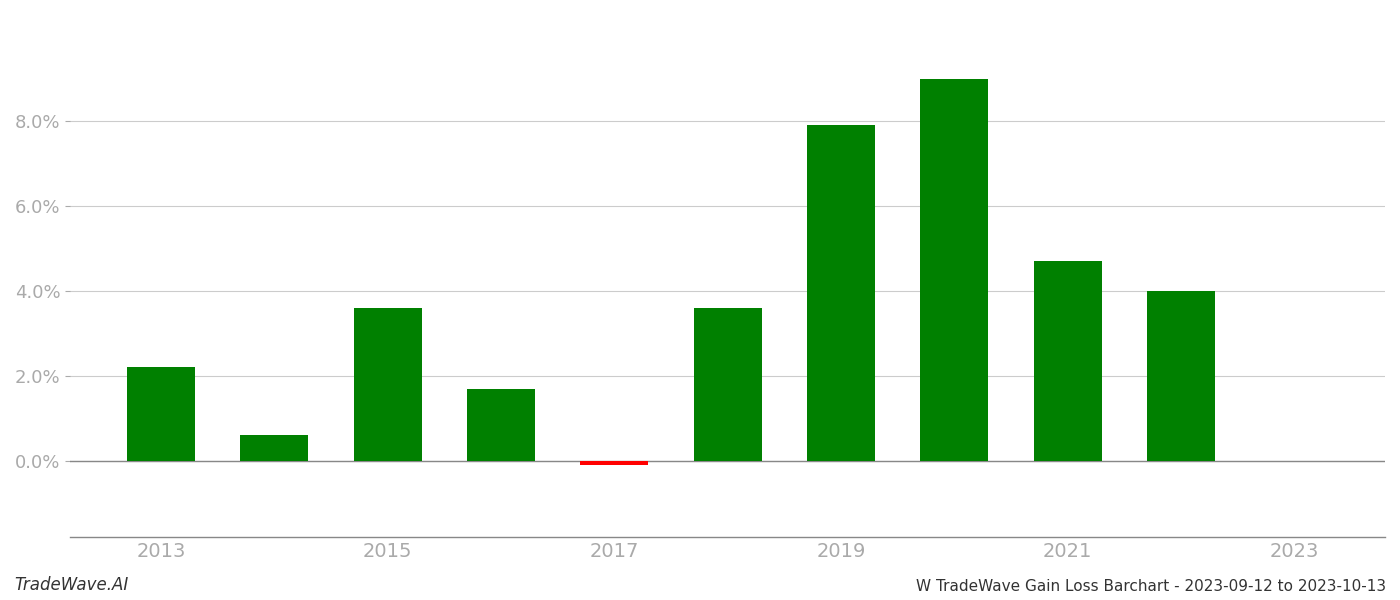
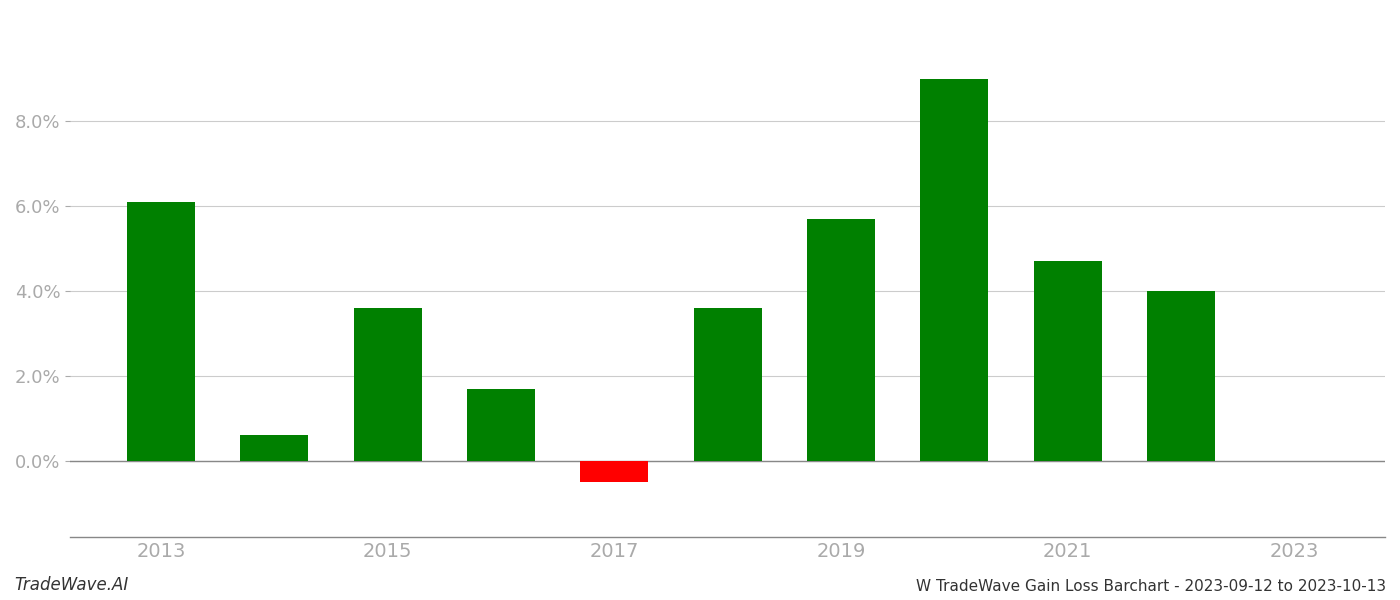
2013: 2.2% -> 6.1%
2017: -0.1% -> -0.5%
2019: 7.9% -> 5.7%
